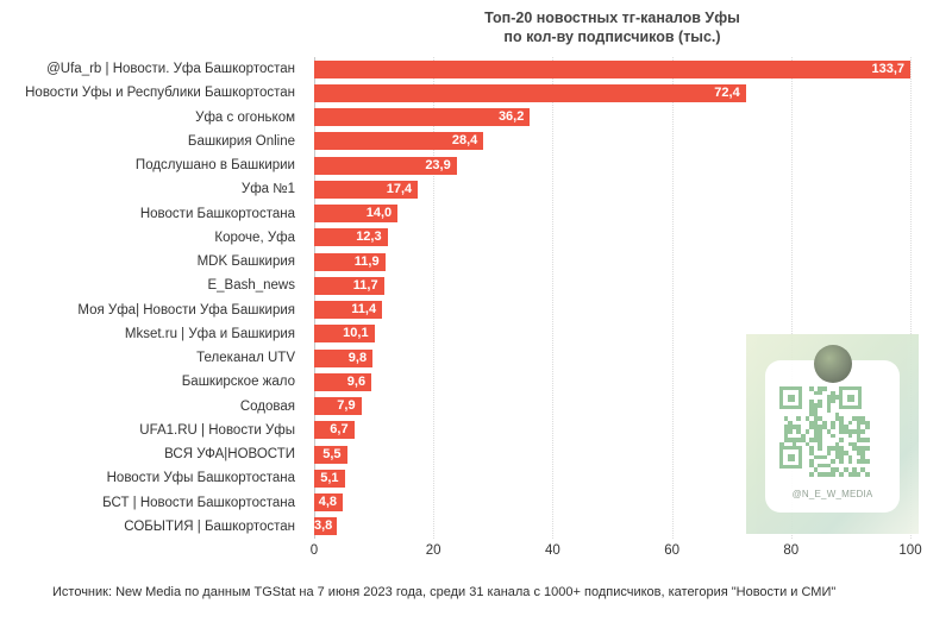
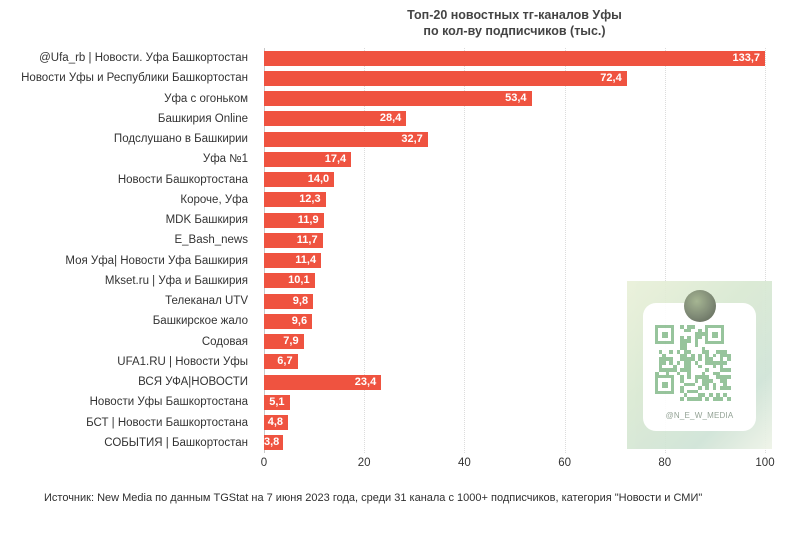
Уфа с огоньком: 36,2 -> 53,4
Подслушано в Башкирии: 23,9 -> 32,7
ВСЯ УФА|НОВОСТИ: 5,5 -> 23,4
